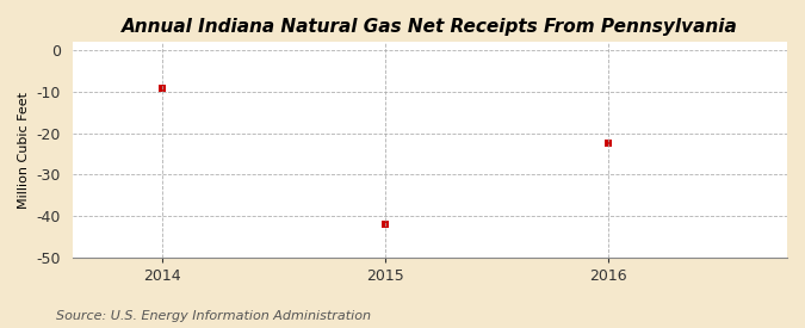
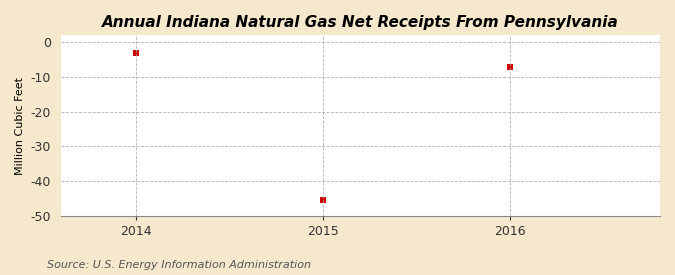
2014: -9.0 -> -3.0
2015: -42.0 -> -45.5
2016: -22.5 -> -7.0
